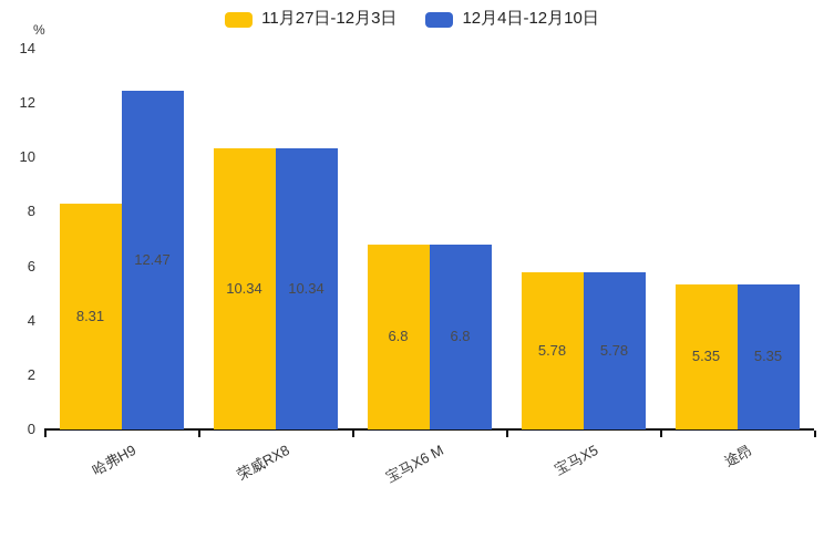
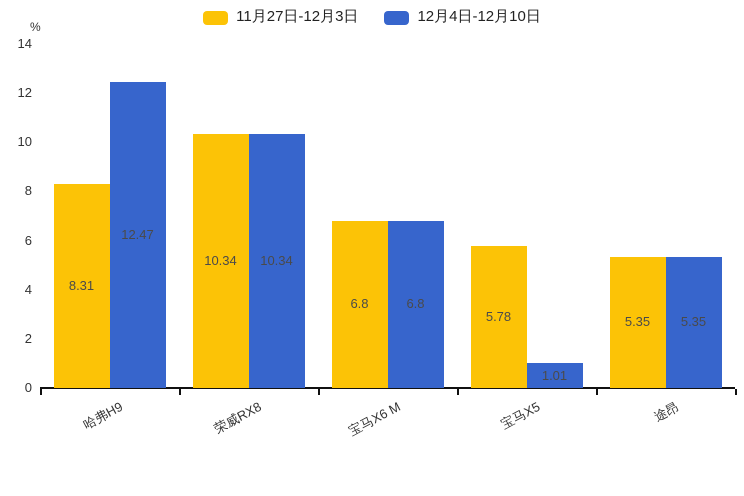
12月4日-12月10日/宝马X5: 5.78 -> 1.01
